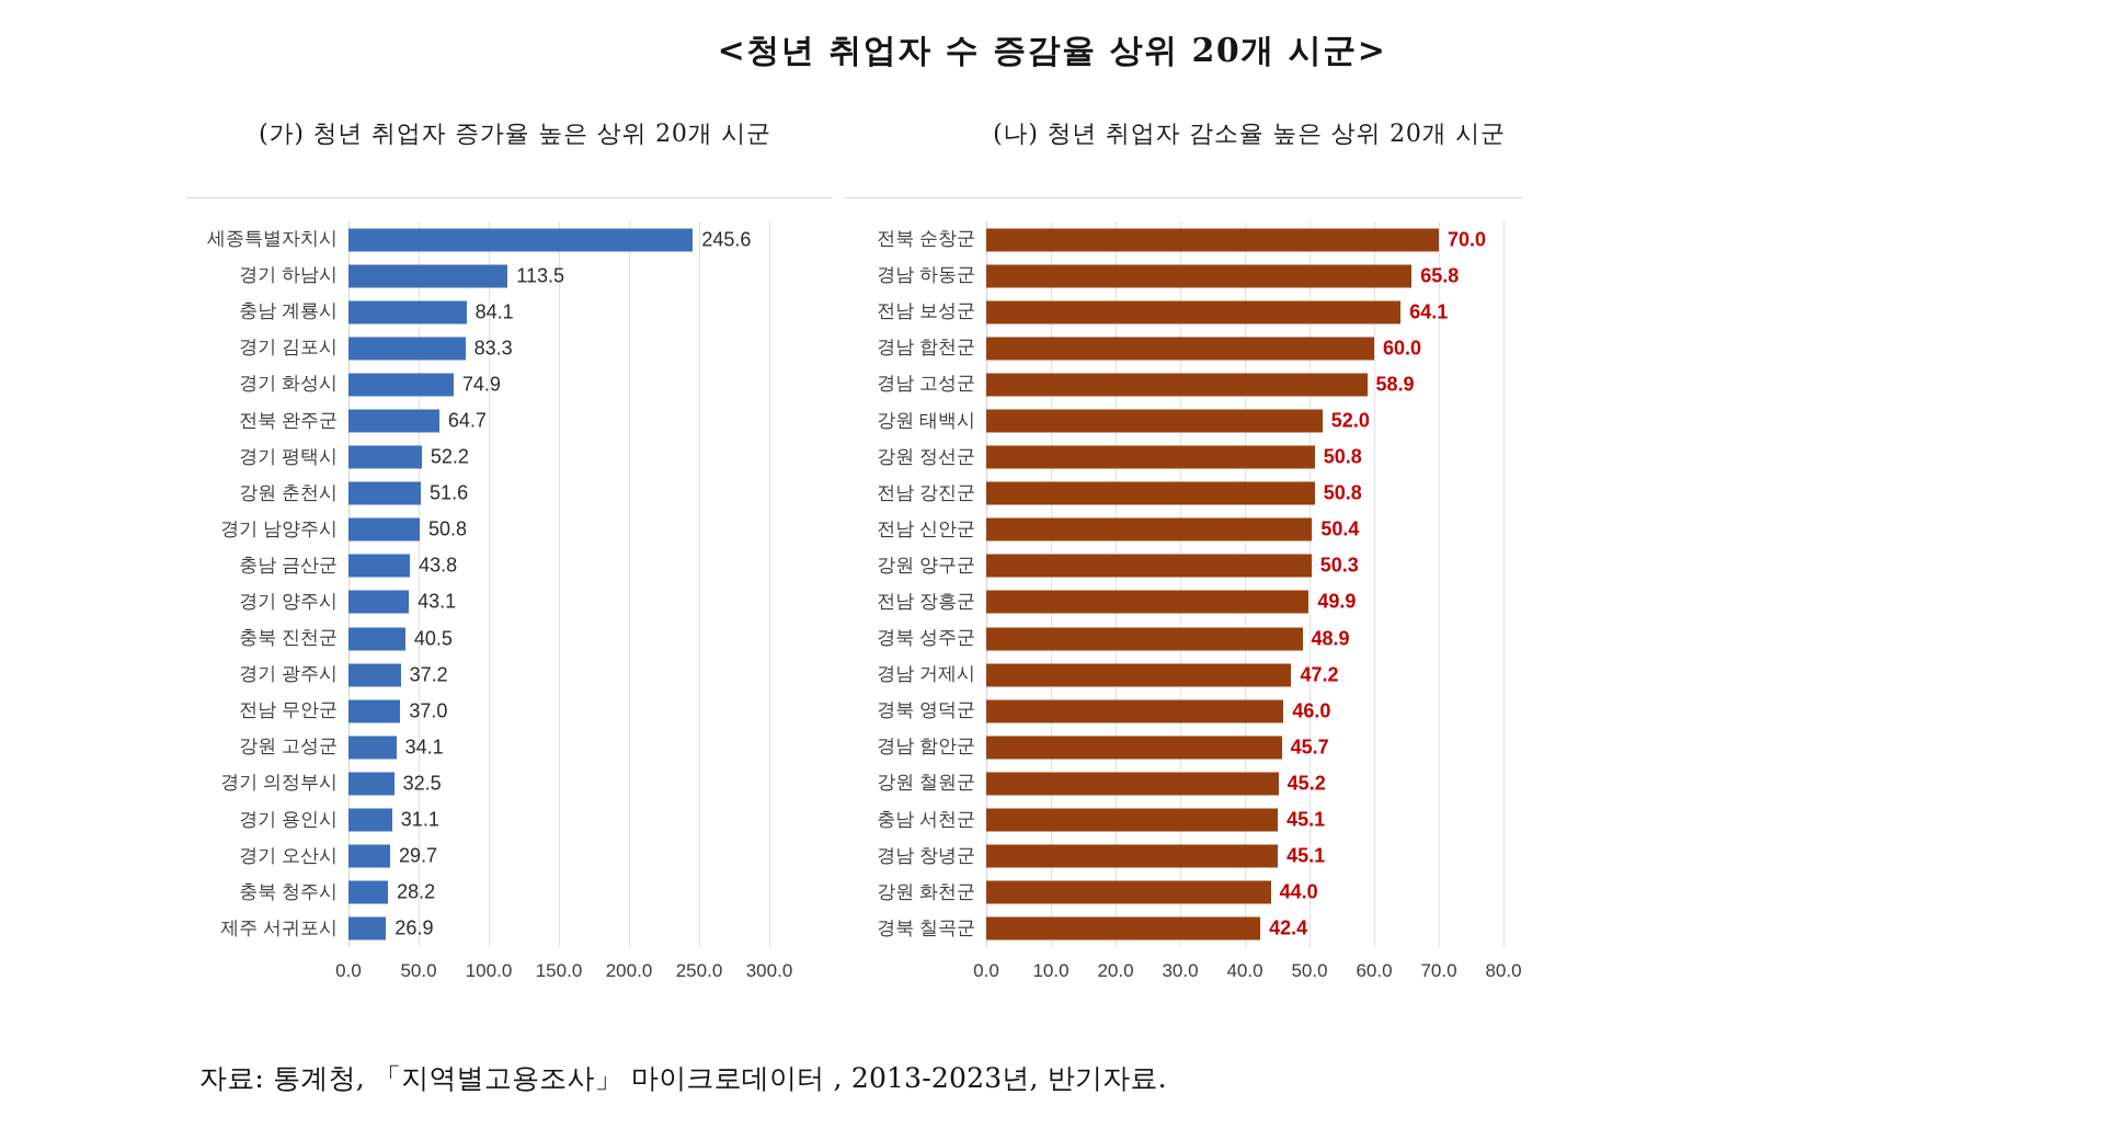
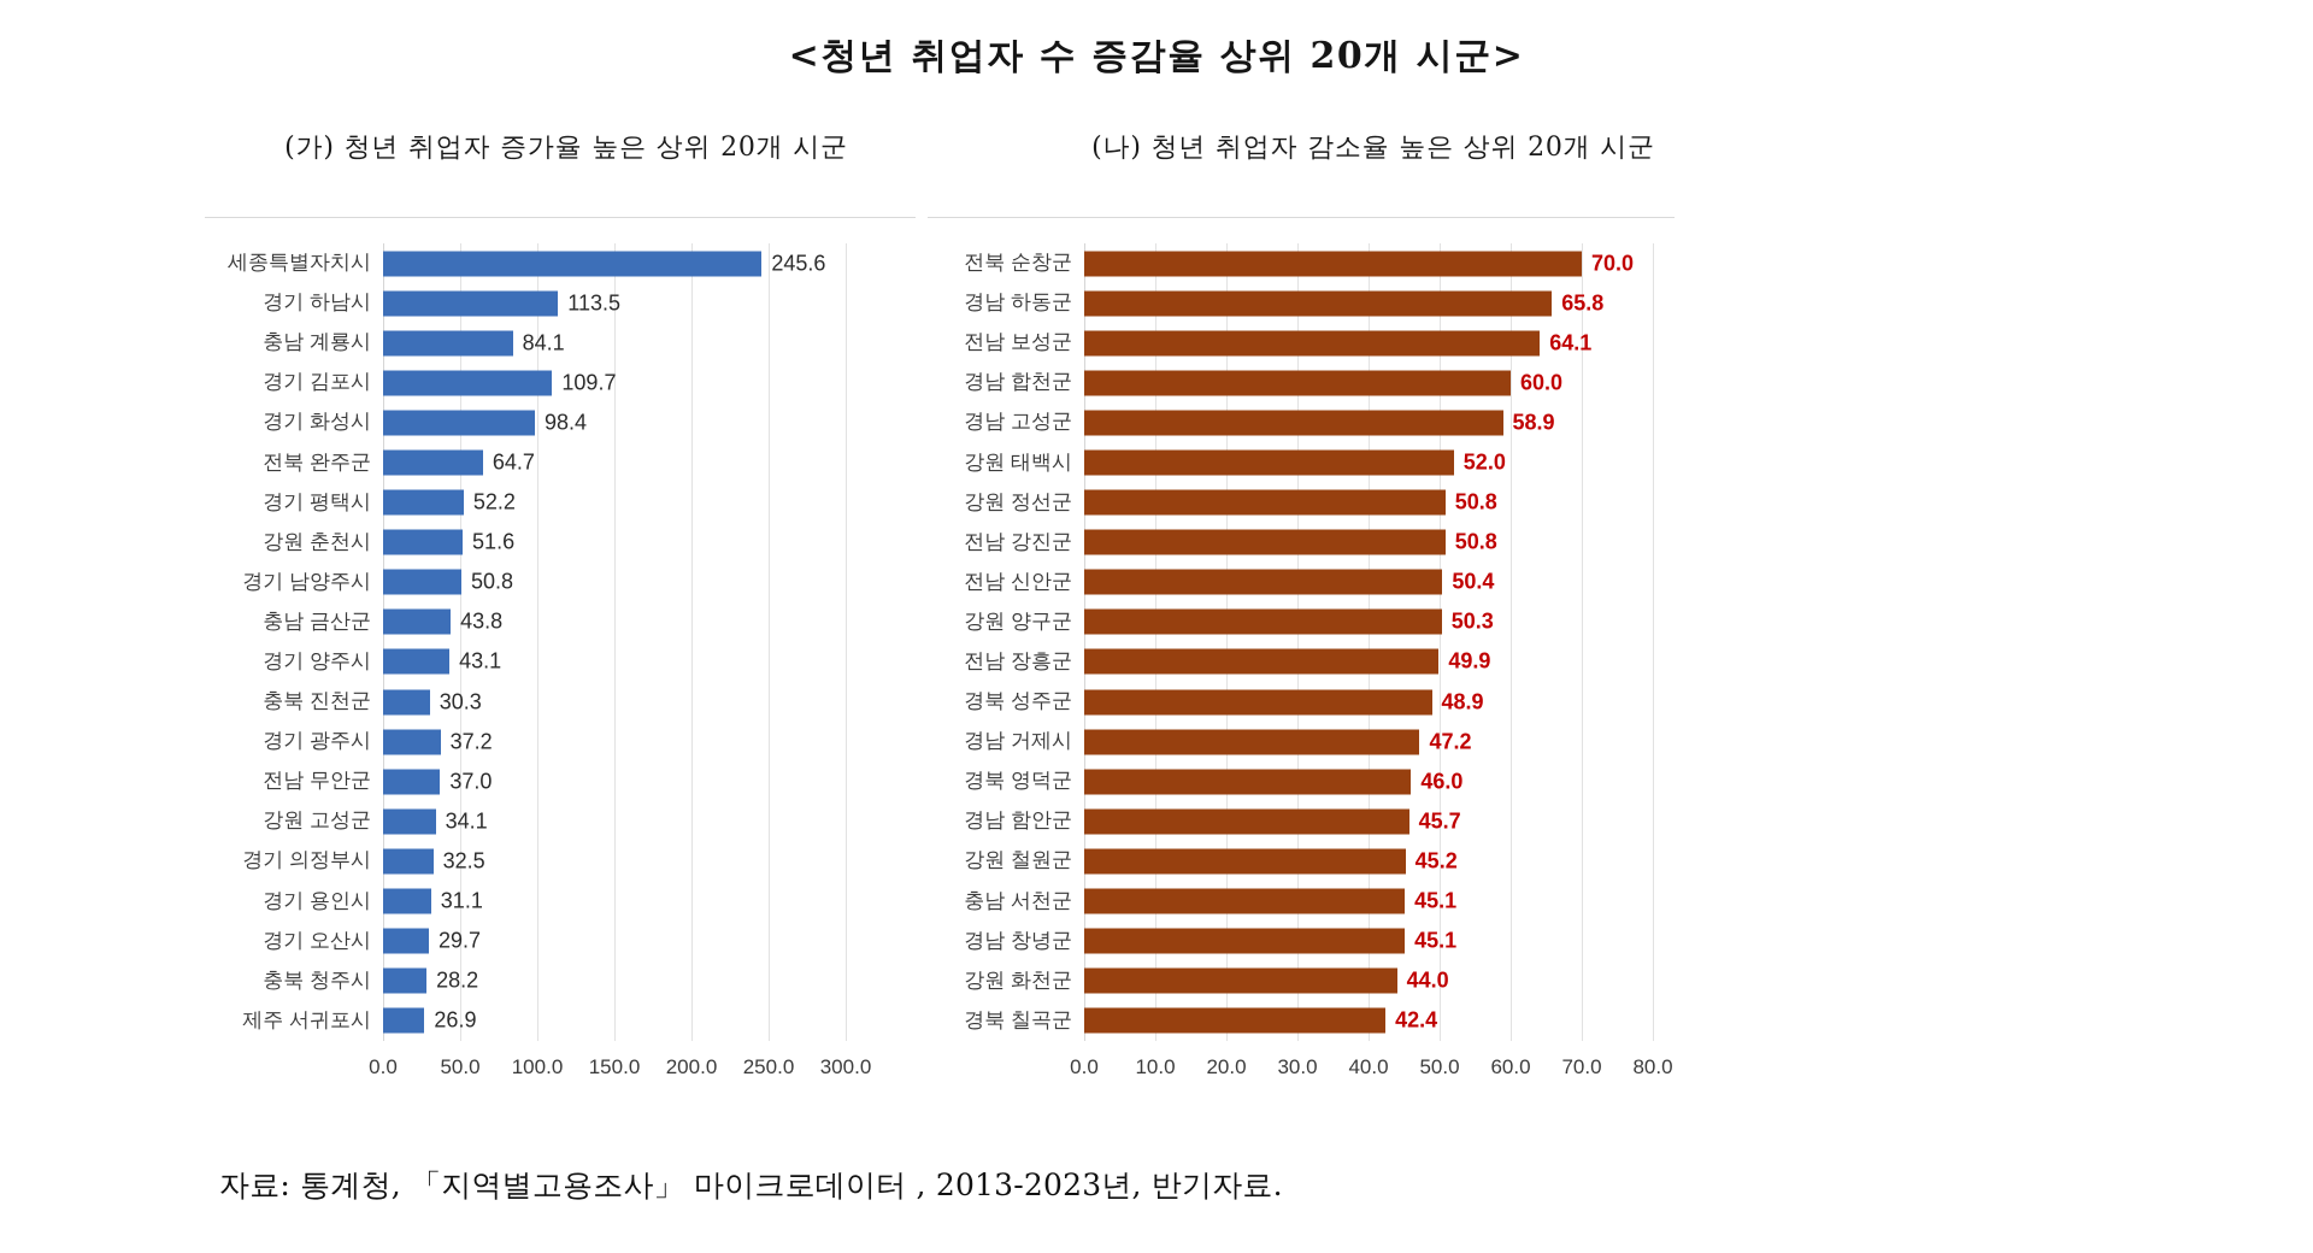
(가) 청년 취업자 증가율 높은 상위 20개 시군/경기 김포시: 83.3 -> 109.7
(가) 청년 취업자 증가율 높은 상위 20개 시군/경기 화성시: 74.9 -> 98.4
(가) 청년 취업자 증가율 높은 상위 20개 시군/충북 진천군: 40.5 -> 30.3
